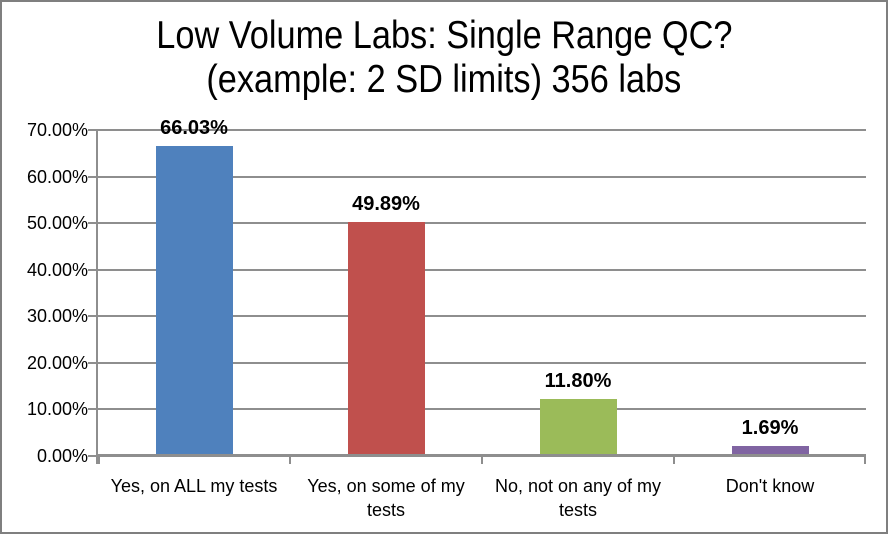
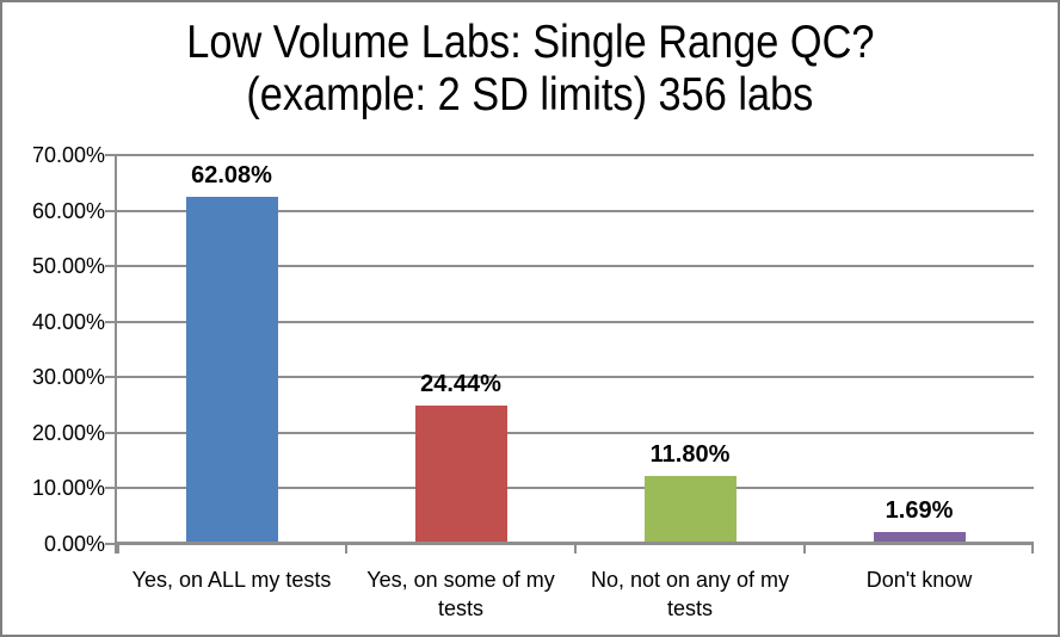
Yes, on ALL my tests: 66.03% -> 62.08%
Yes, on some of my tests: 49.89% -> 24.44%
